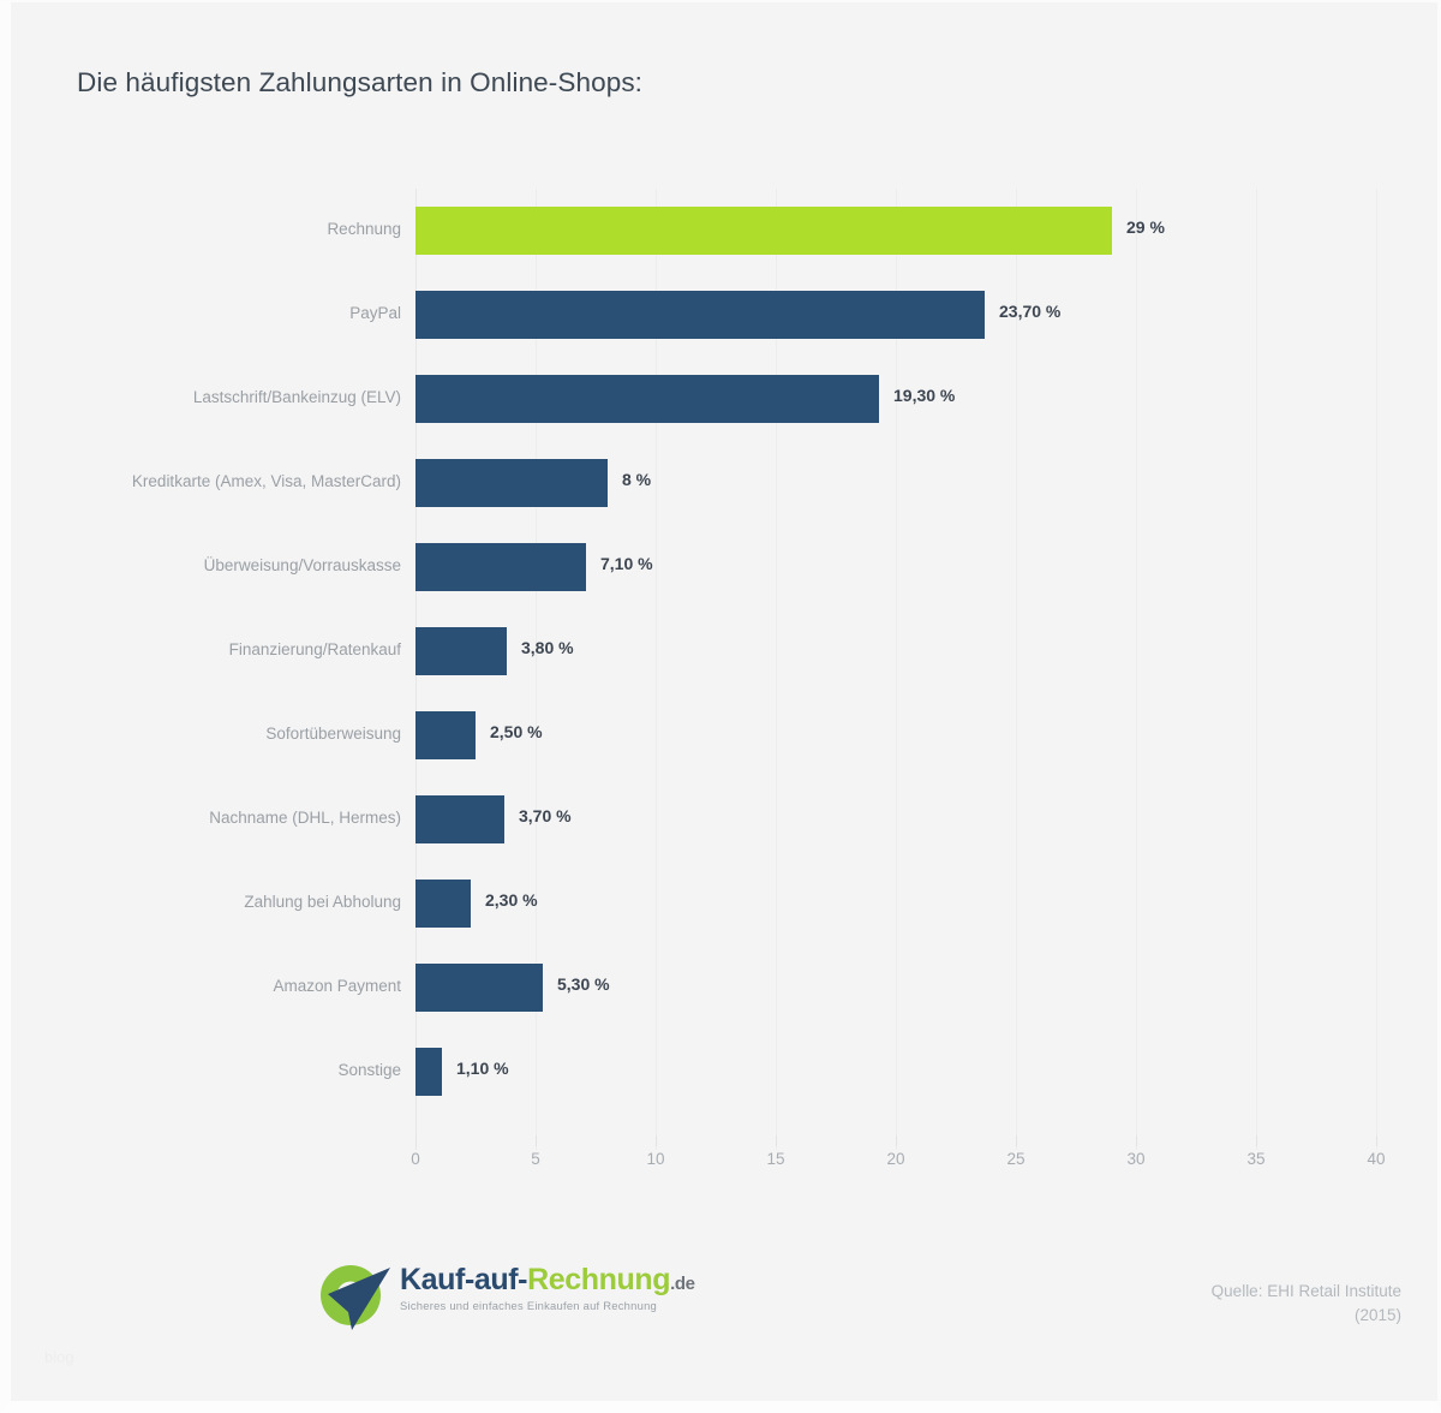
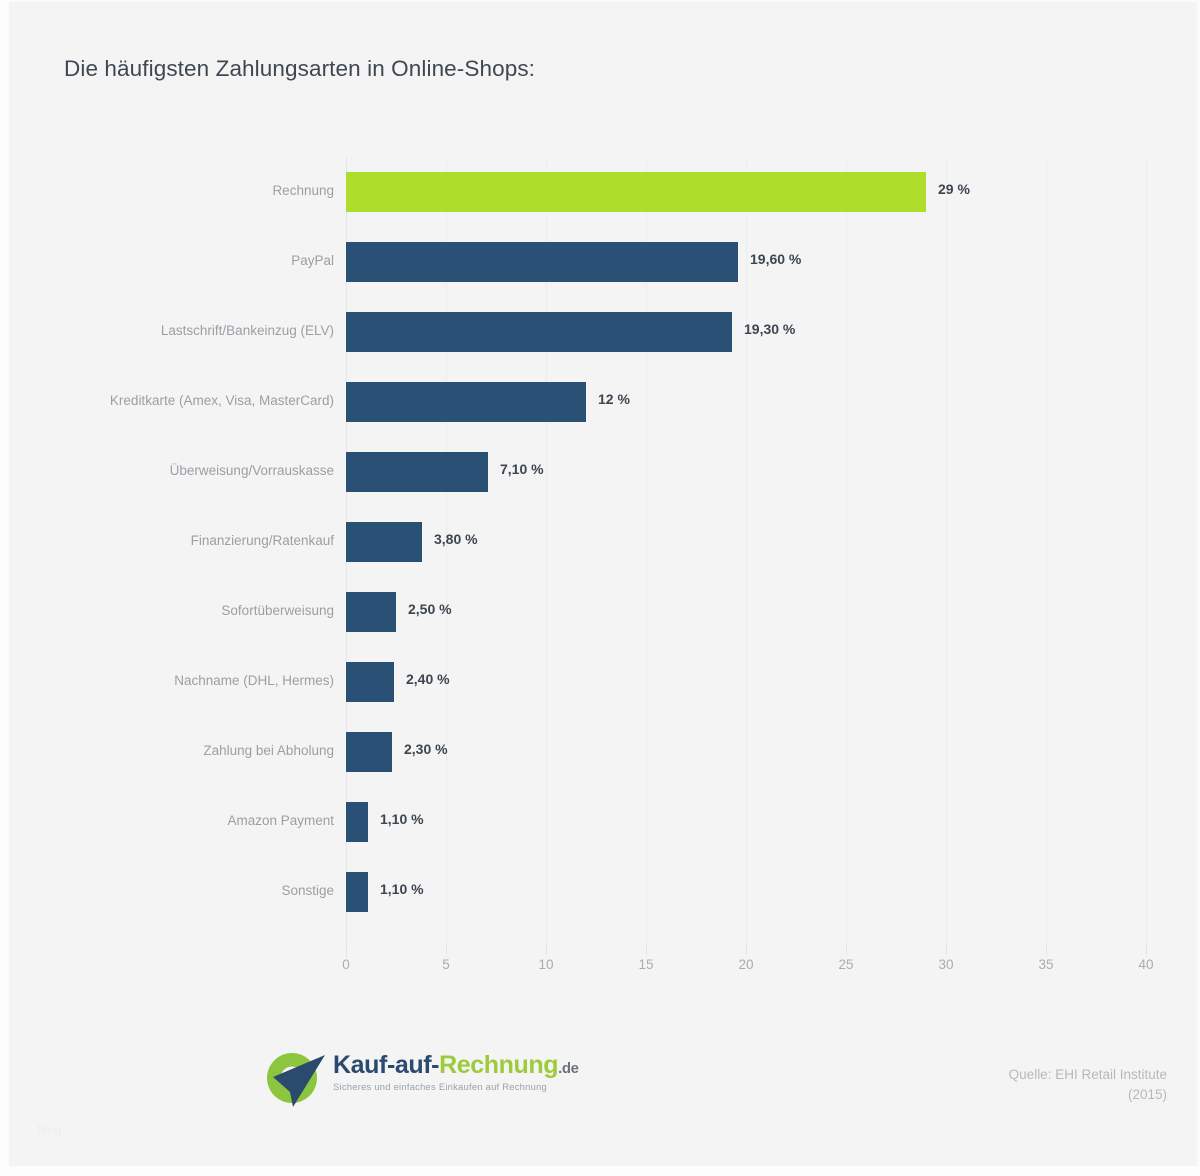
PayPal: 23,70 -> 19,60
Kreditkarte (Amex, Visa, MasterCard): 8 -> 12
Nachname (DHL, Hermes): 3,70 -> 2,40
Amazon Payment: 5,30 -> 1,10
